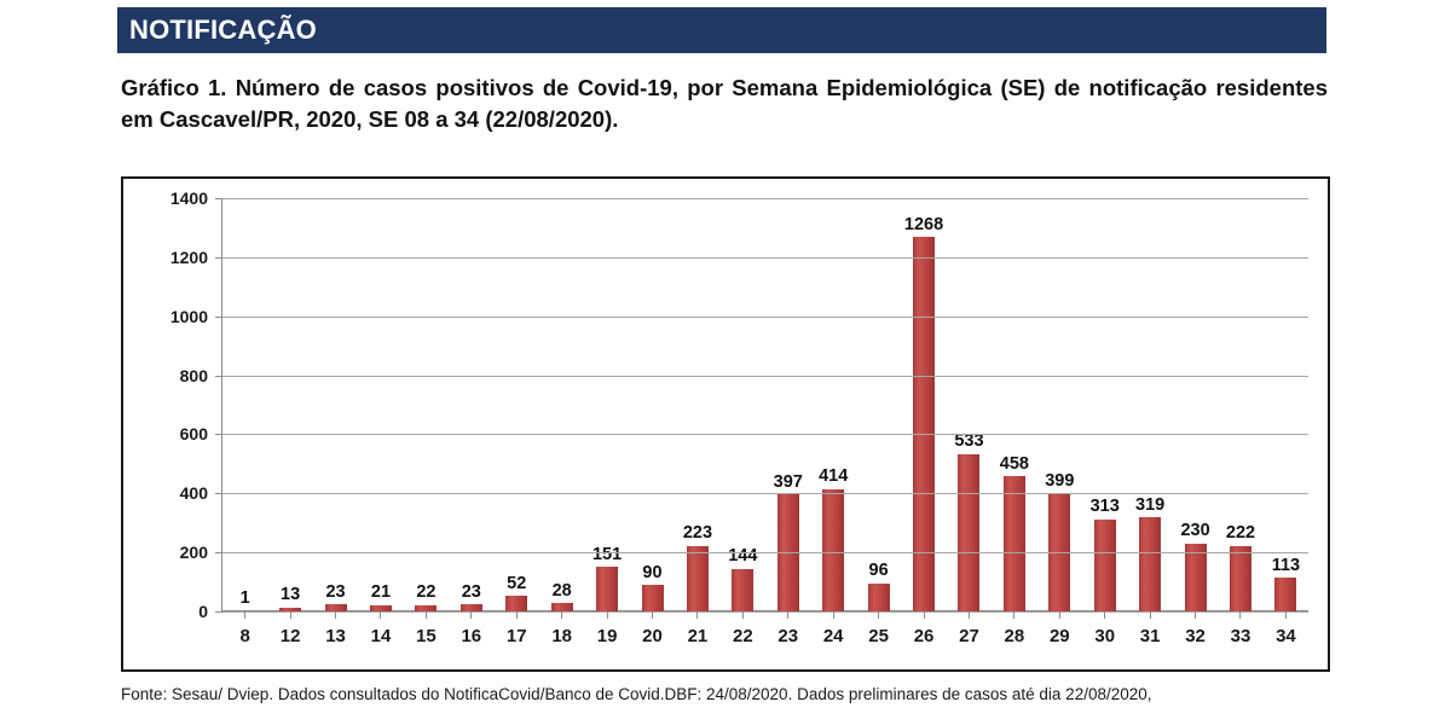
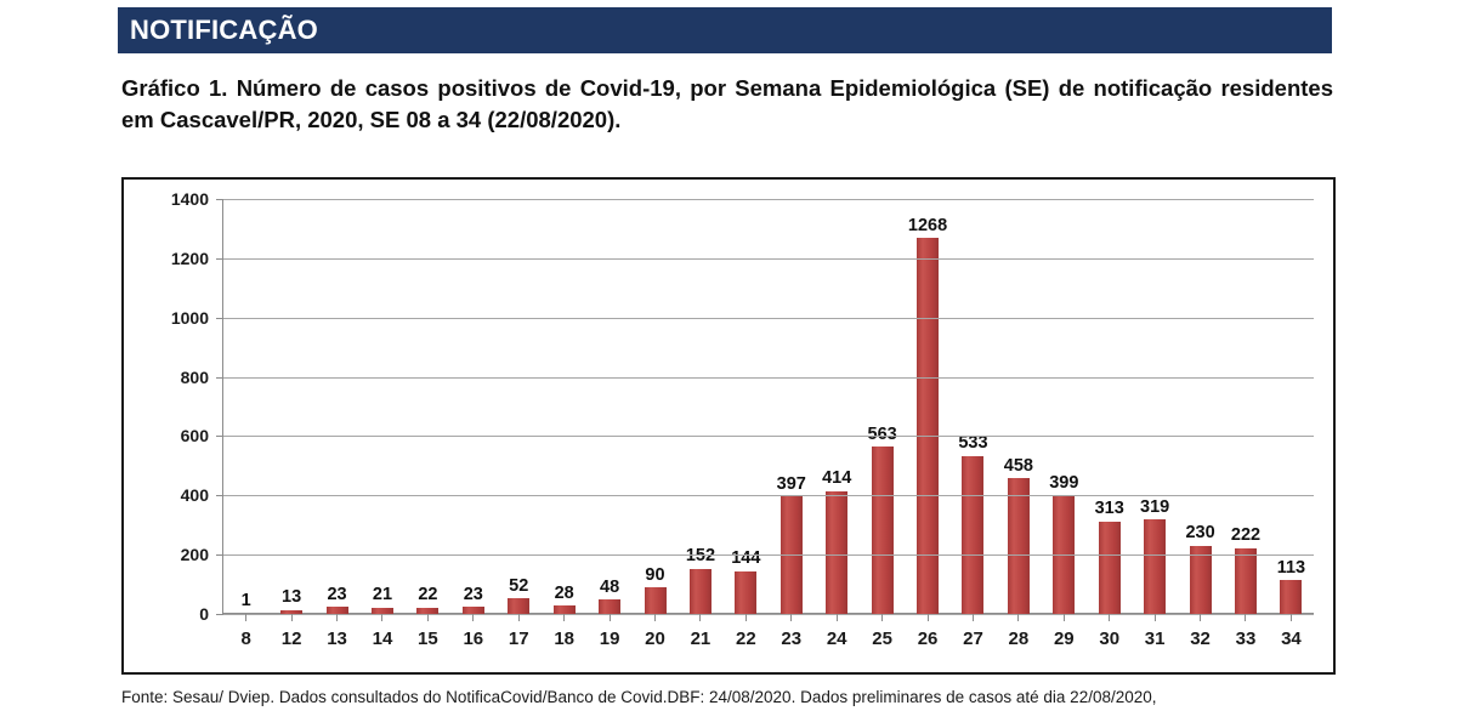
19: 151 -> 48
21: 223 -> 152
25: 96 -> 563
